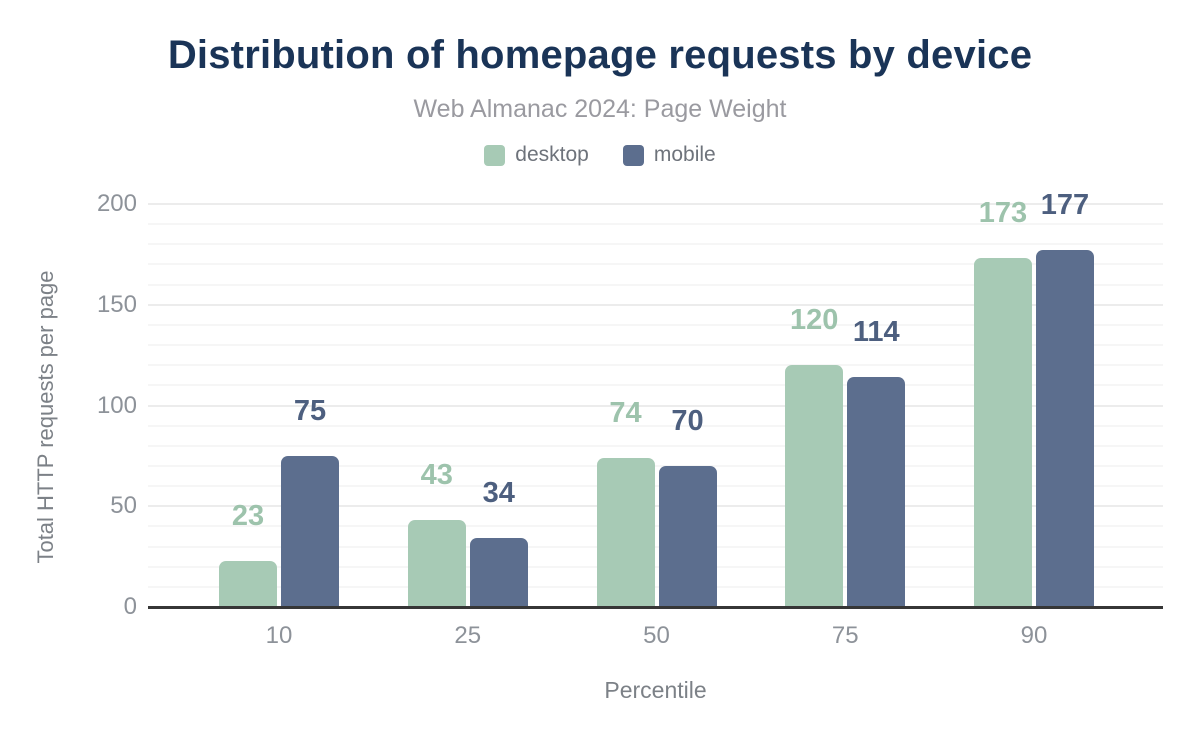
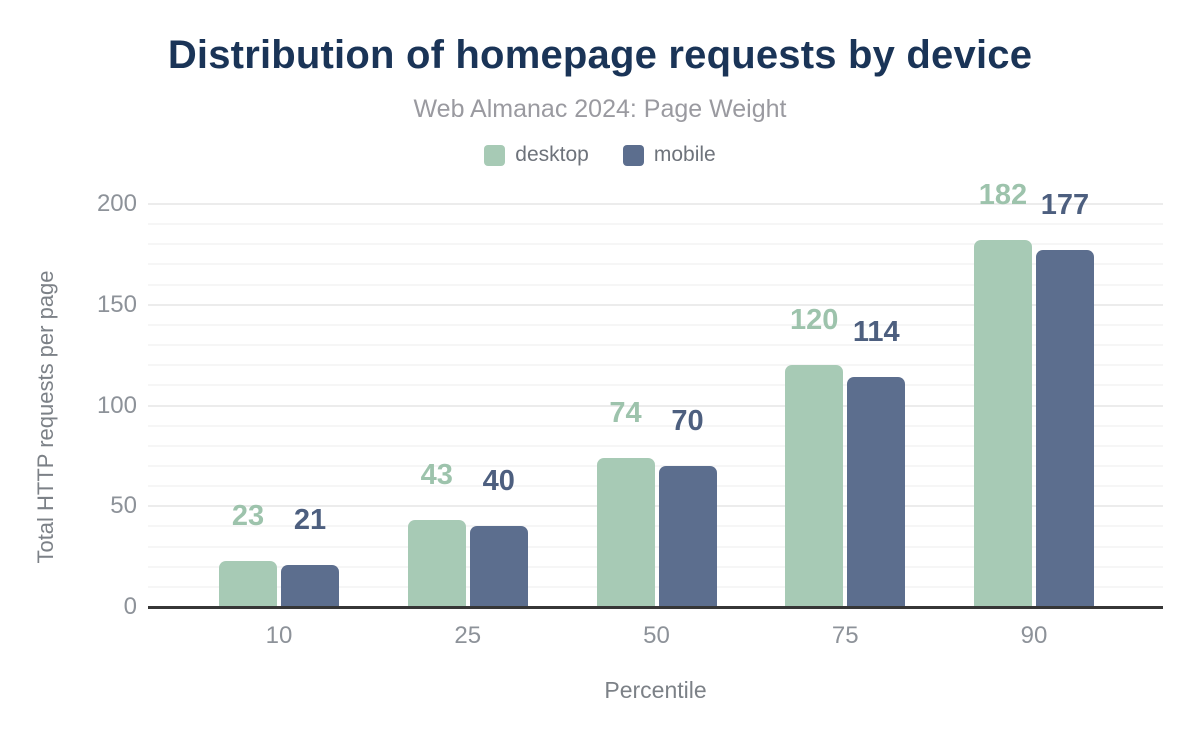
mobile/10: 75 -> 21
mobile/25: 34 -> 40
desktop/90: 173 -> 182
